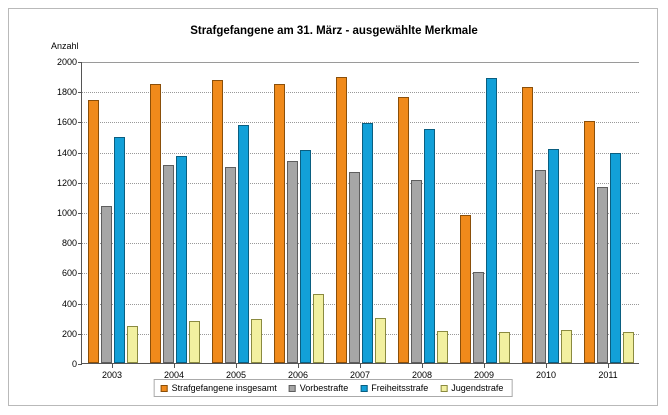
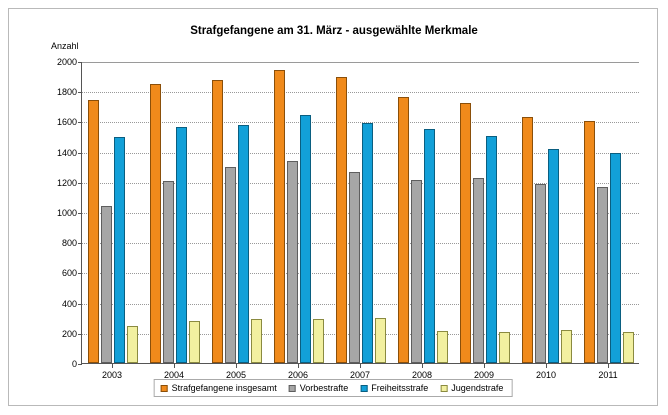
Vorbestrafte/2004: 1310 -> 1200
Freiheitsstrafe/2004: 1370 -> 1560
Strafgefangene insgesamt/2006: 1850 -> 1940
Freiheitsstrafe/2006: 1410 -> 1640
Jugendstrafe/2006: 460 -> 290
Strafgefangene insgesamt/2009: 980 -> 1720
Vorbestrafte/2009: 600 -> 1220
Freiheitsstrafe/2009: 1890 -> 1500
Strafgefangene insgesamt/2010: 1830 -> 1630
Vorbestrafte/2010: 1280 -> 1180
